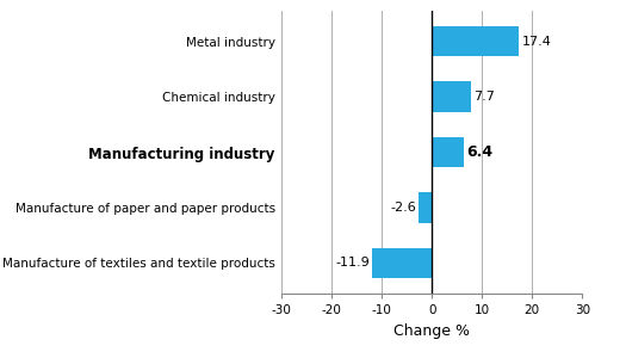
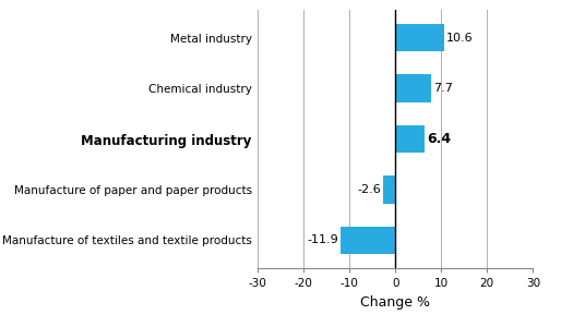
Metal industry: 17.4 -> 10.6
